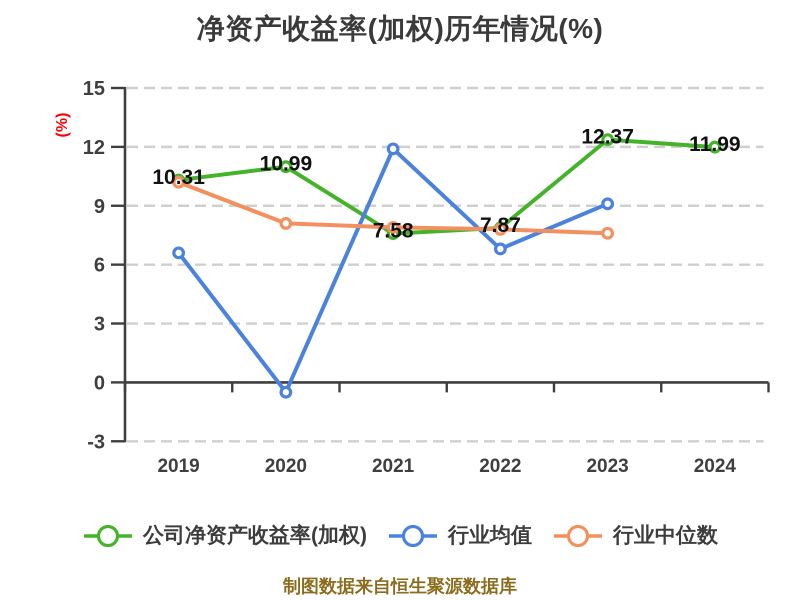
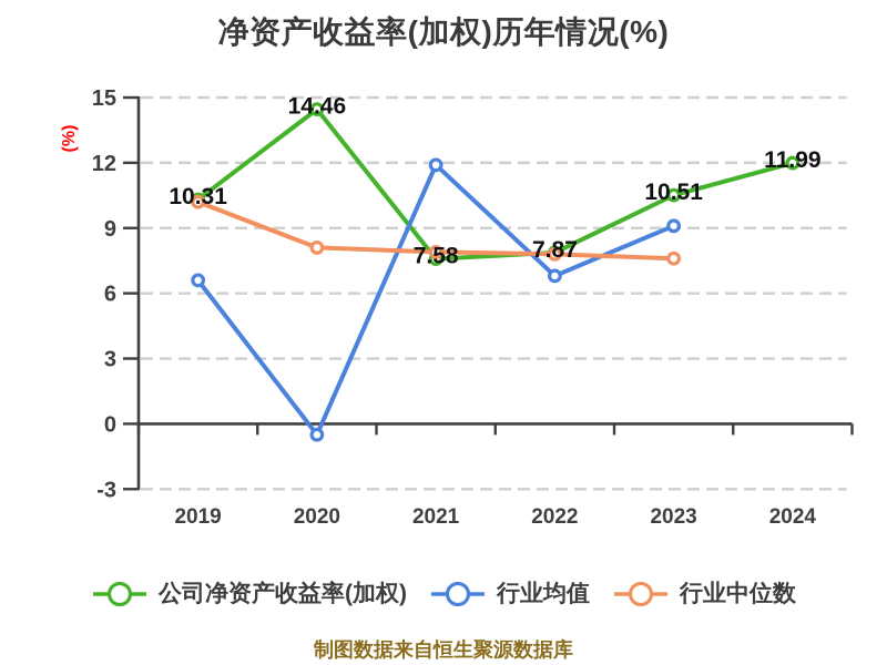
公司净资产收益率(加权)/2020: 10.99 -> 14.46
公司净资产收益率(加权)/2023: 12.37 -> 10.51
